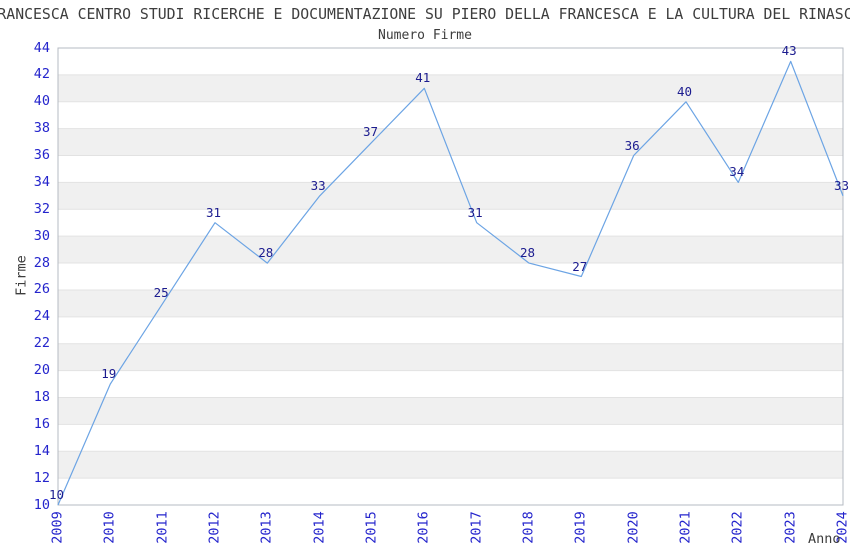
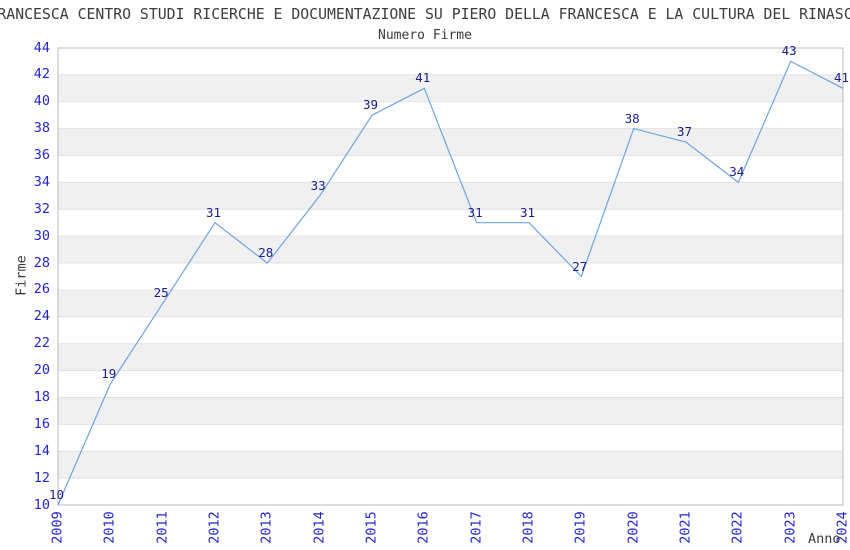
2015: 37 -> 39
2018: 28 -> 31
2020: 36 -> 38
2021: 40 -> 37
2024: 33 -> 41
